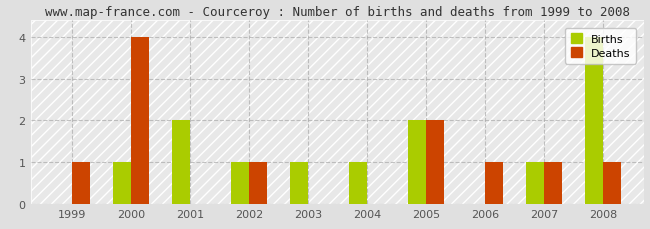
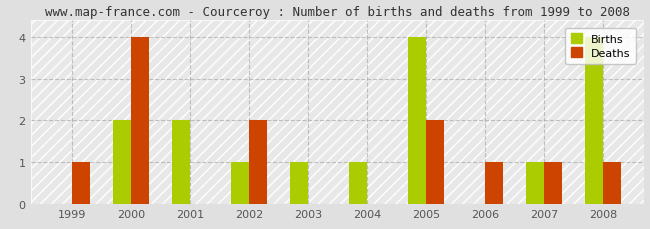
Births/2000: 1 -> 2
Deaths/2002: 1 -> 2
Births/2005: 2 -> 4
